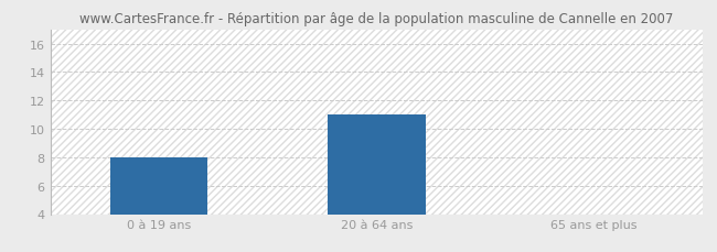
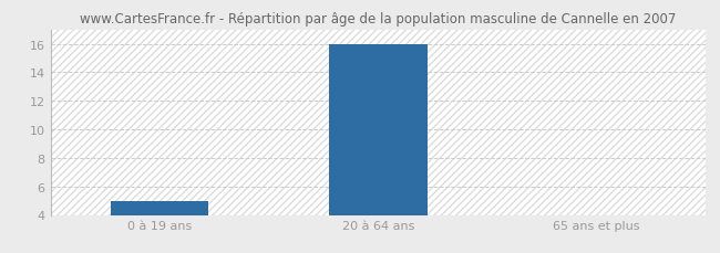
0 à 19 ans: 8 -> 5
20 à 64 ans: 11 -> 16
